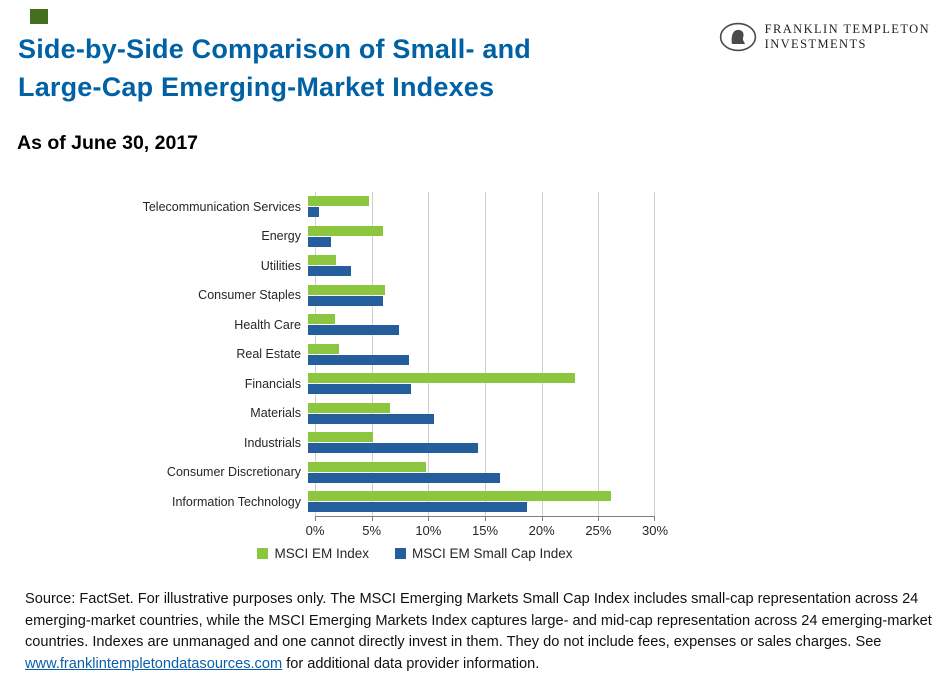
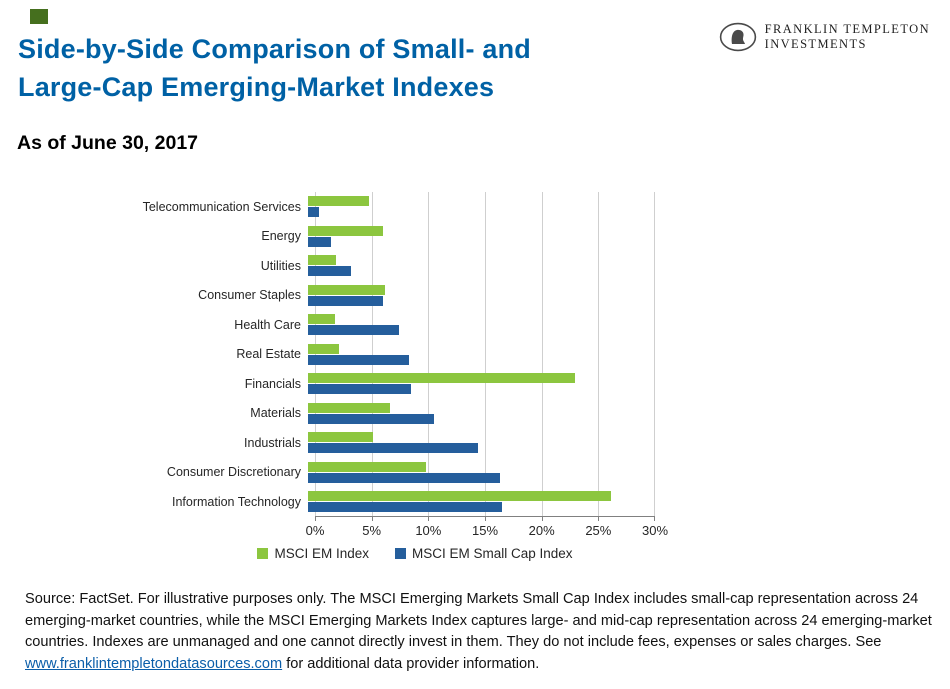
MSCI EM Small Cap Index/Information Technology: 19.3% -> 17.1%
